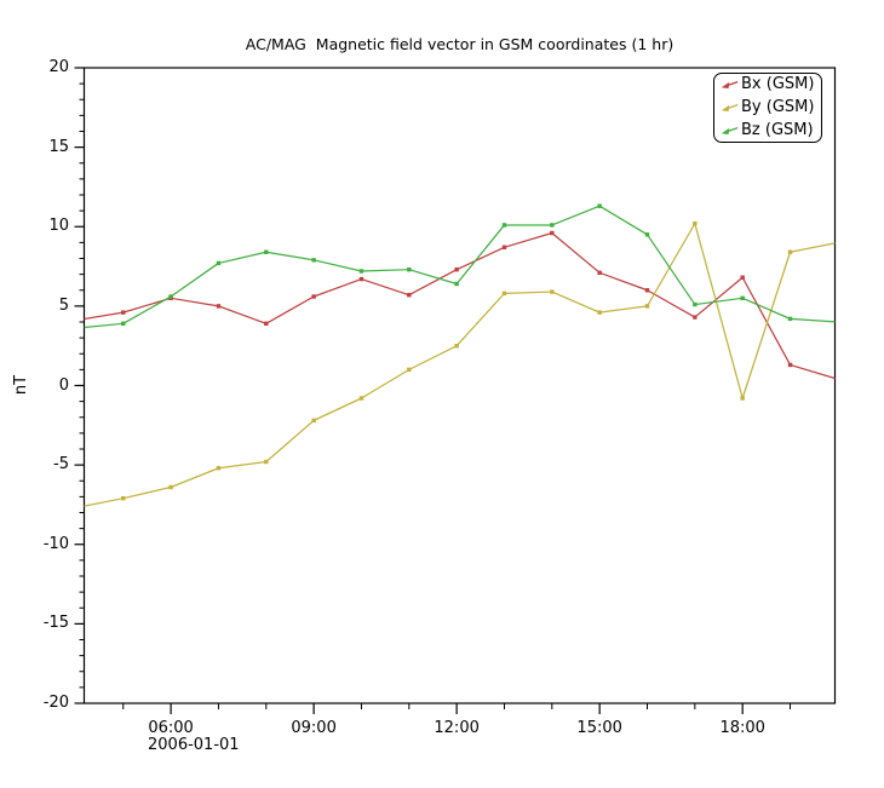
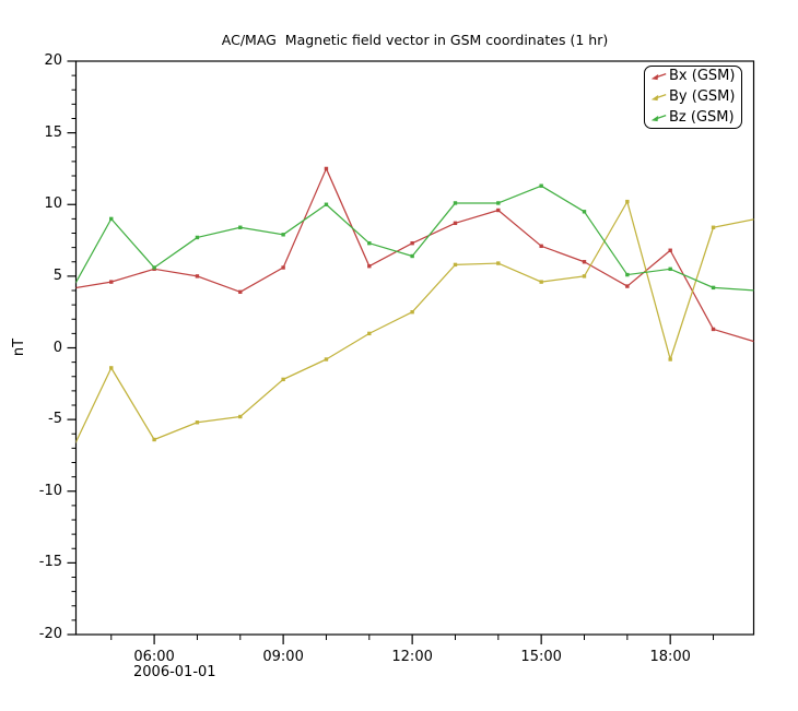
By (GSM)/5: -7.1 -> -1.4
Bz (GSM)/5: 3.9 -> 9.0
Bx (GSM)/10: 6.7 -> 12.5
Bz (GSM)/10: 7.2 -> 10.0
